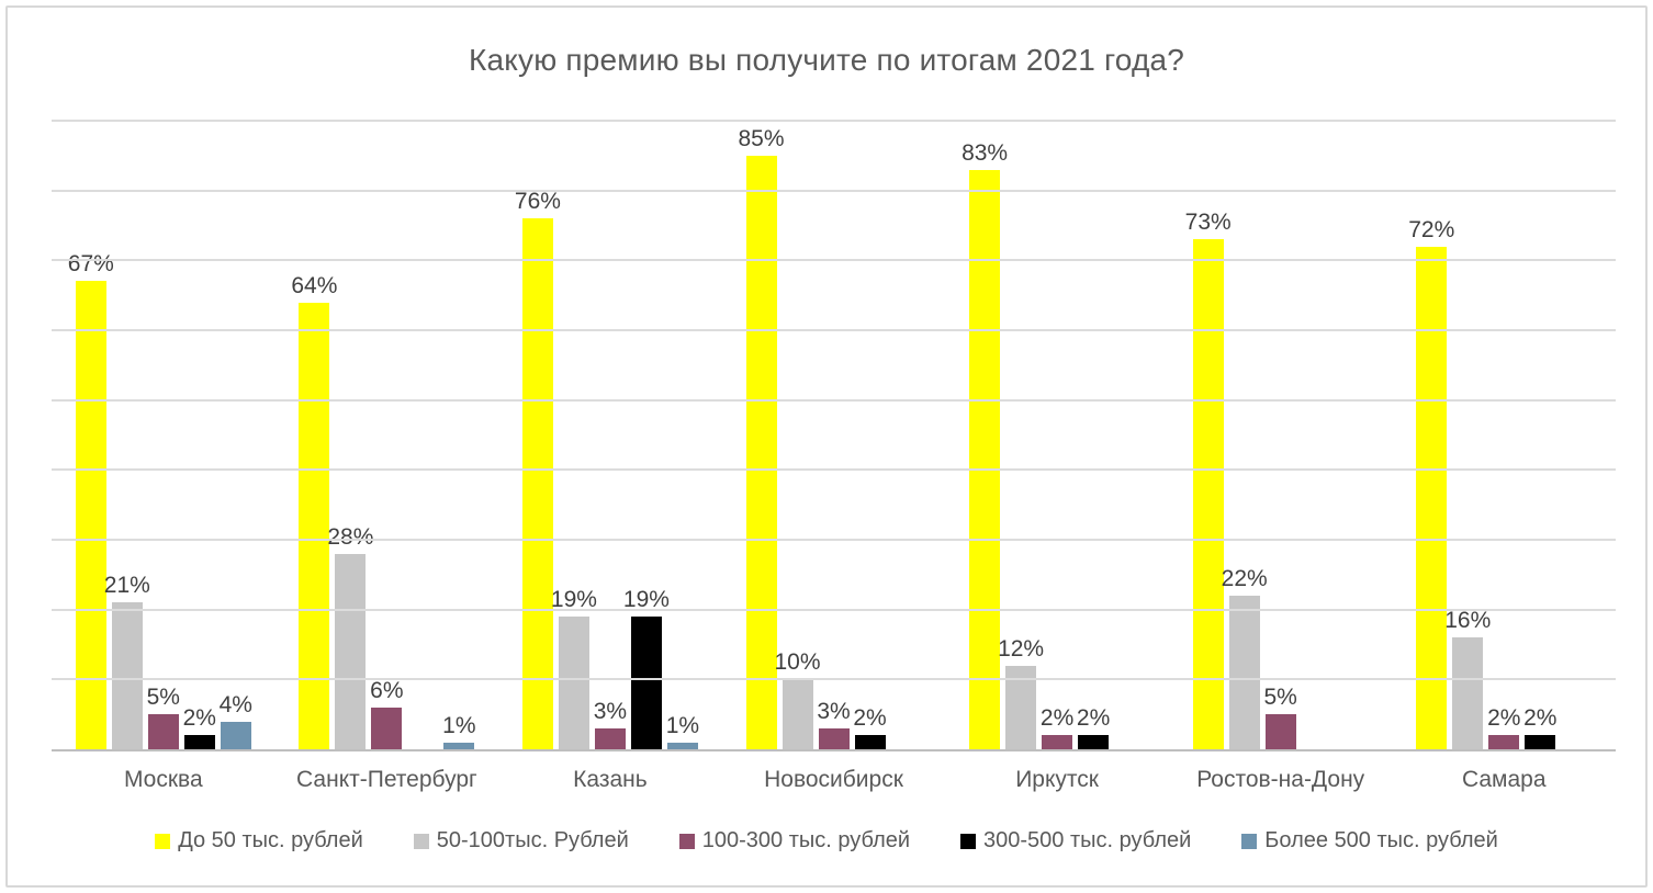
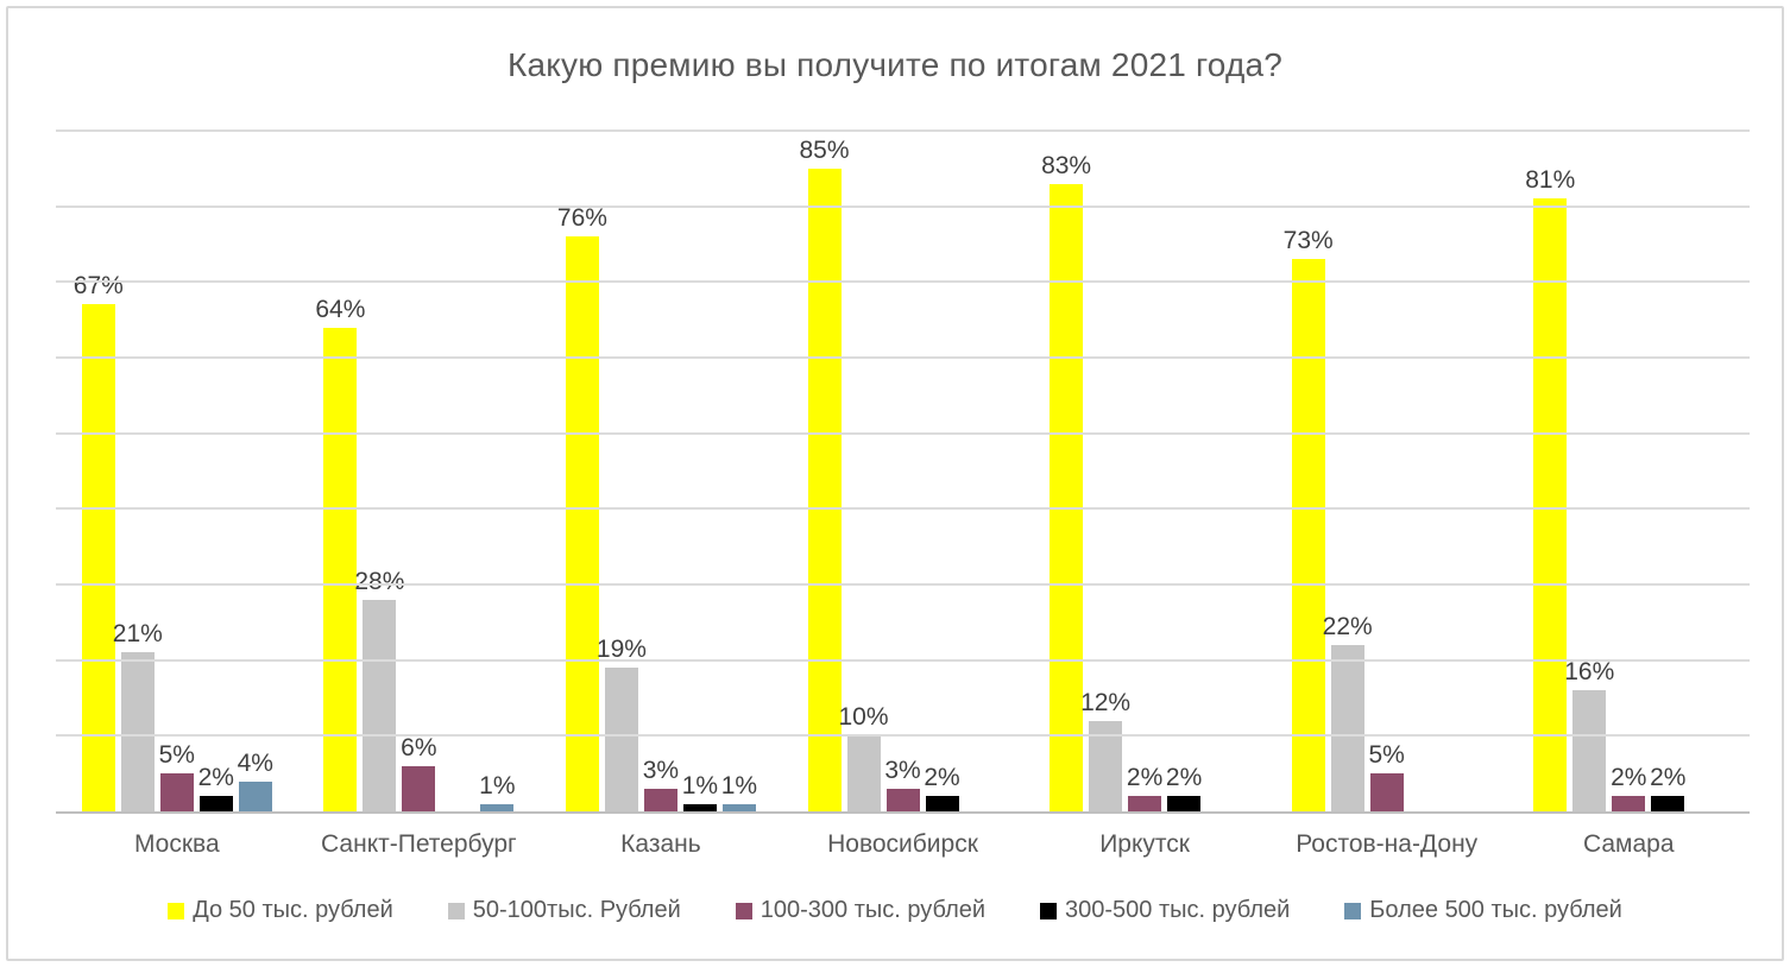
300-500 тыс. рублей/Казань: 19% -> 1%
До 50 тыс. рублей/Самара: 72% -> 81%
